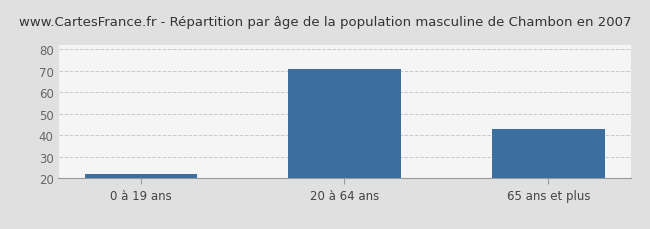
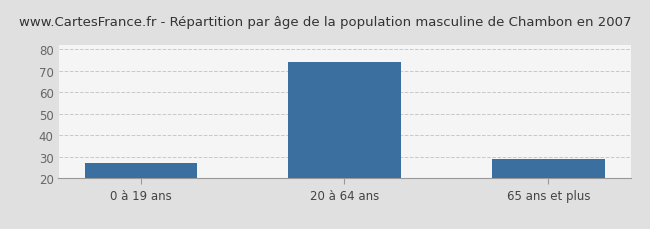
0 à 19 ans: 22 -> 27
20 à 64 ans: 71 -> 74
65 ans et plus: 43 -> 29
